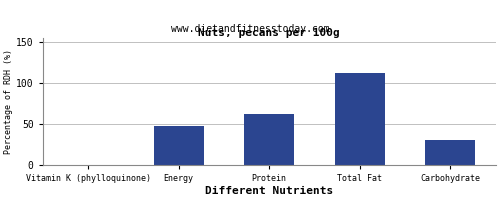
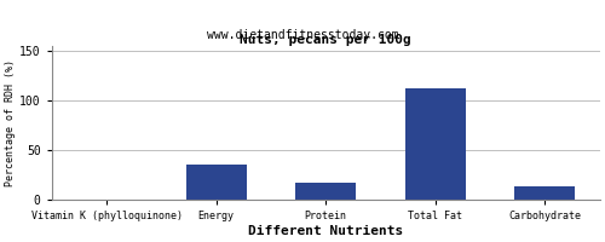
Energy: 48 -> 35
Protein: 62 -> 17
Carbohydrate: 30 -> 13
